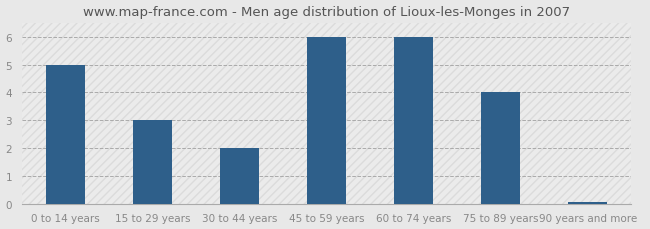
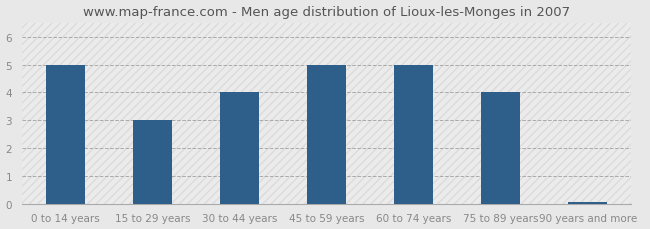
30 to 44 years: 2.00 -> 4.00
45 to 59 years: 6.00 -> 5.00
60 to 74 years: 6.00 -> 5.00
